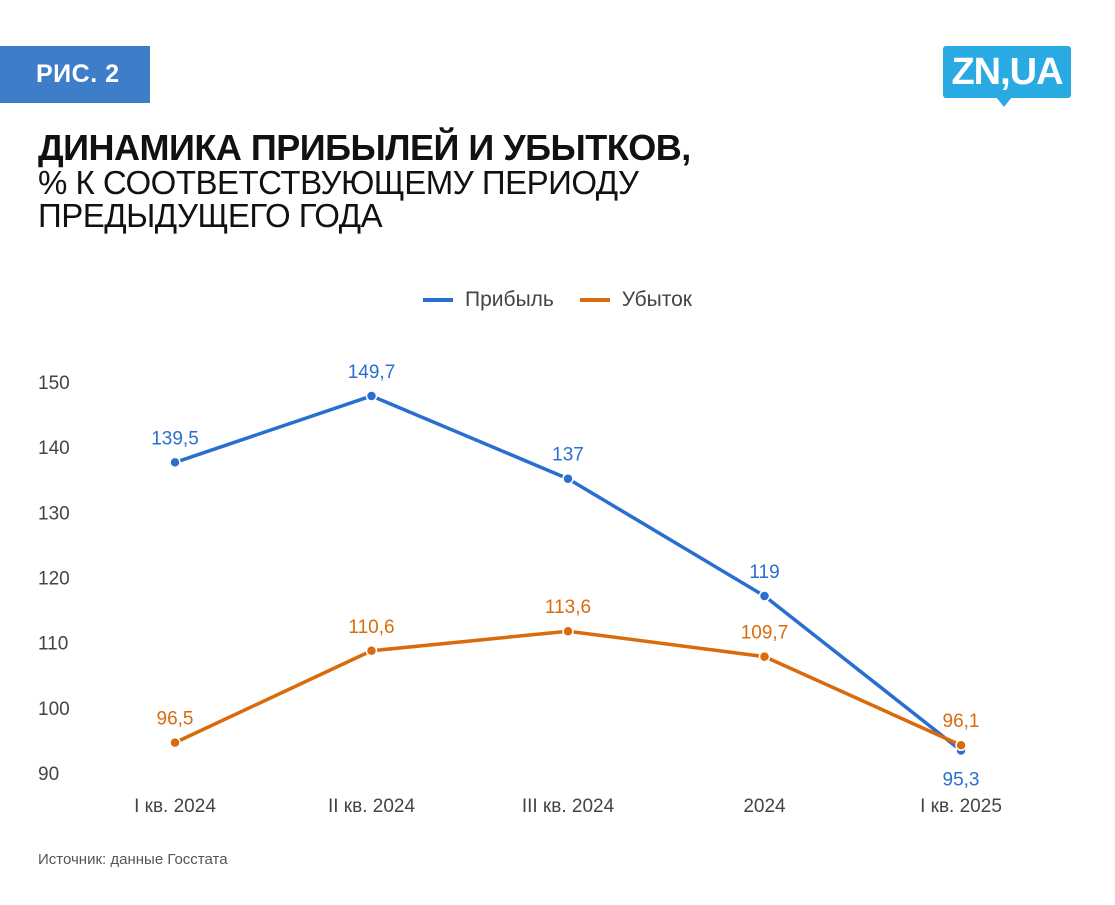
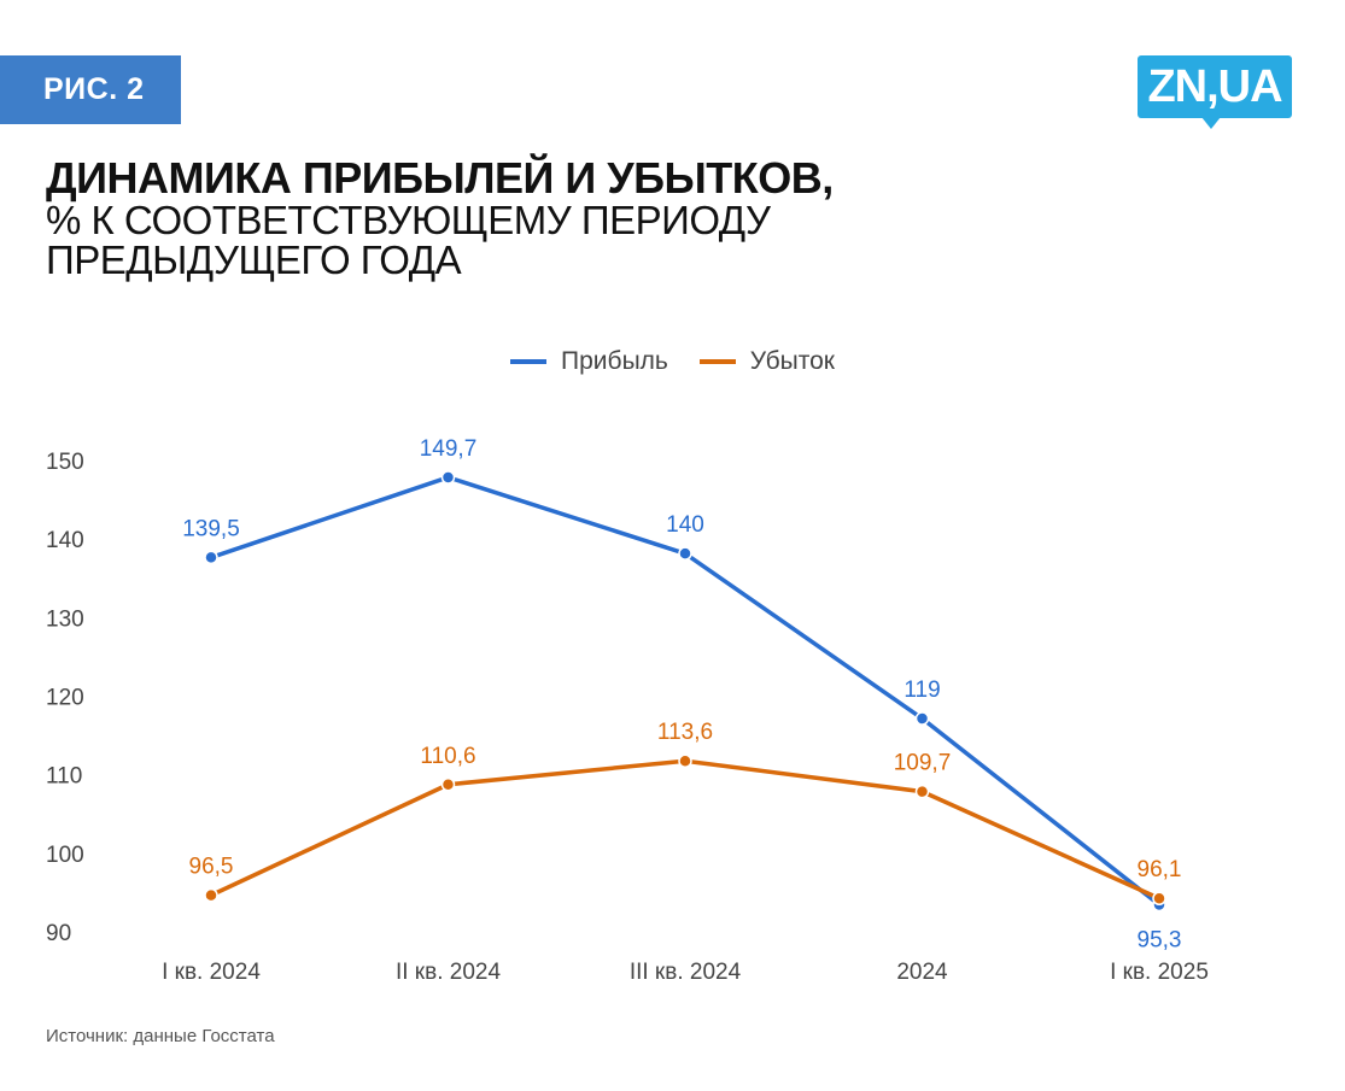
Прибыль/III кв. 2024: 137 -> 140
